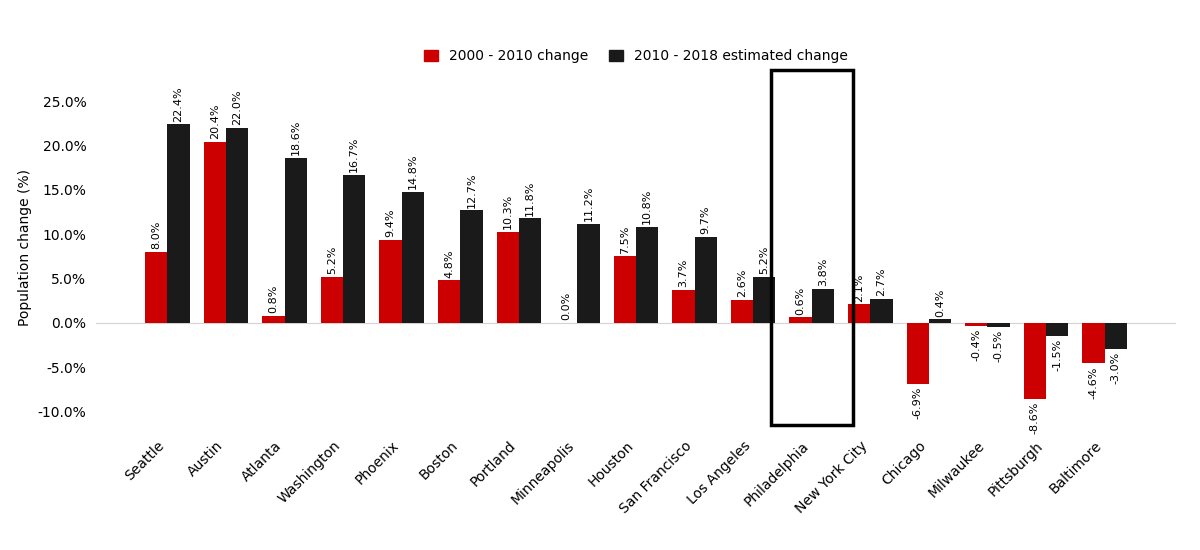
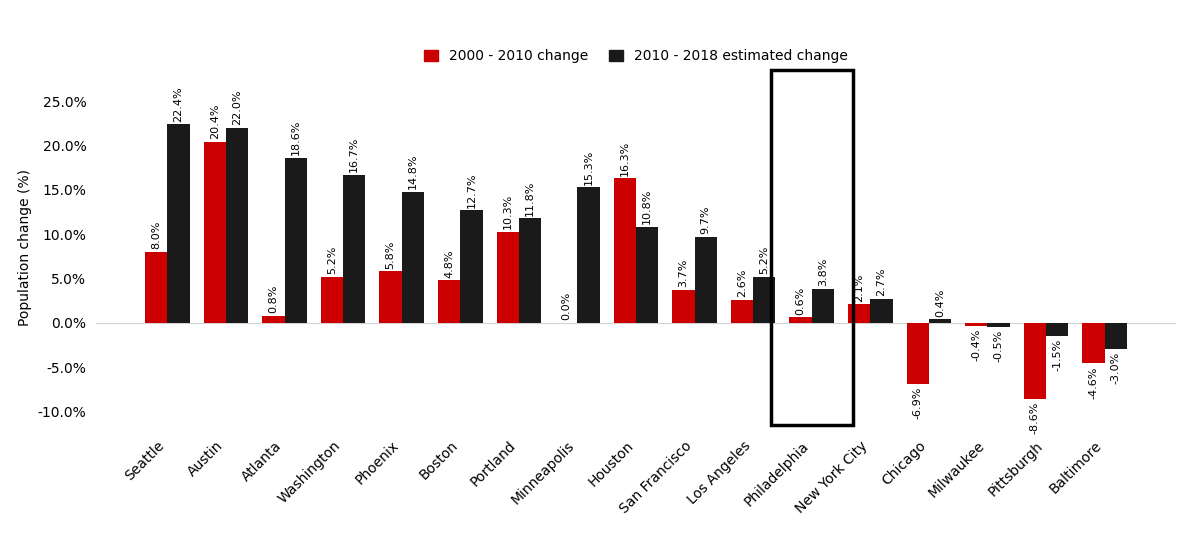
2000 - 2010 change/Phoenix: 9.4% -> 5.8%
2010 - 2018 estimated change/Minneapolis: 11.2% -> 15.3%
2000 - 2010 change/Houston: 7.5% -> 16.3%
